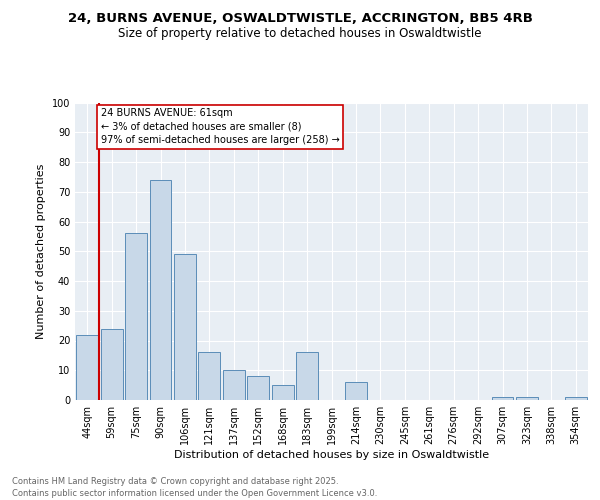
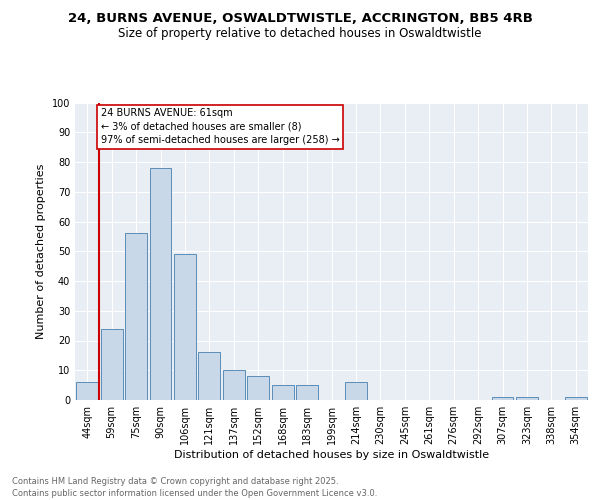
44sqm: 22 -> 6
90sqm: 74 -> 78
183sqm: 16 -> 5
